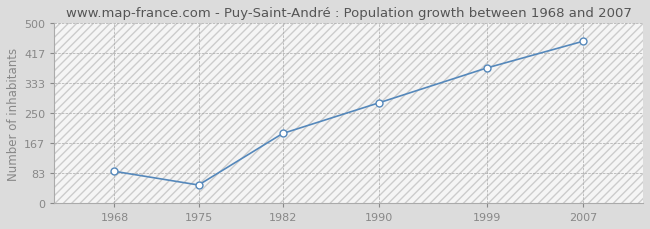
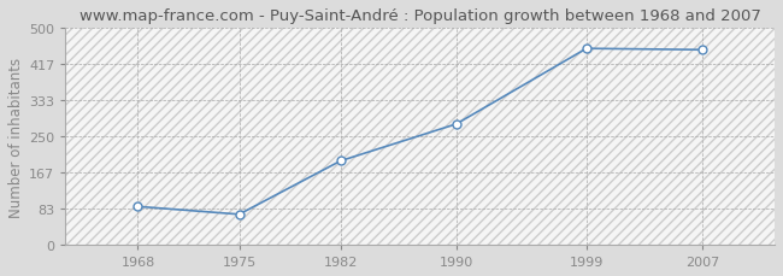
1975: 50 -> 70
1999: 375 -> 452
